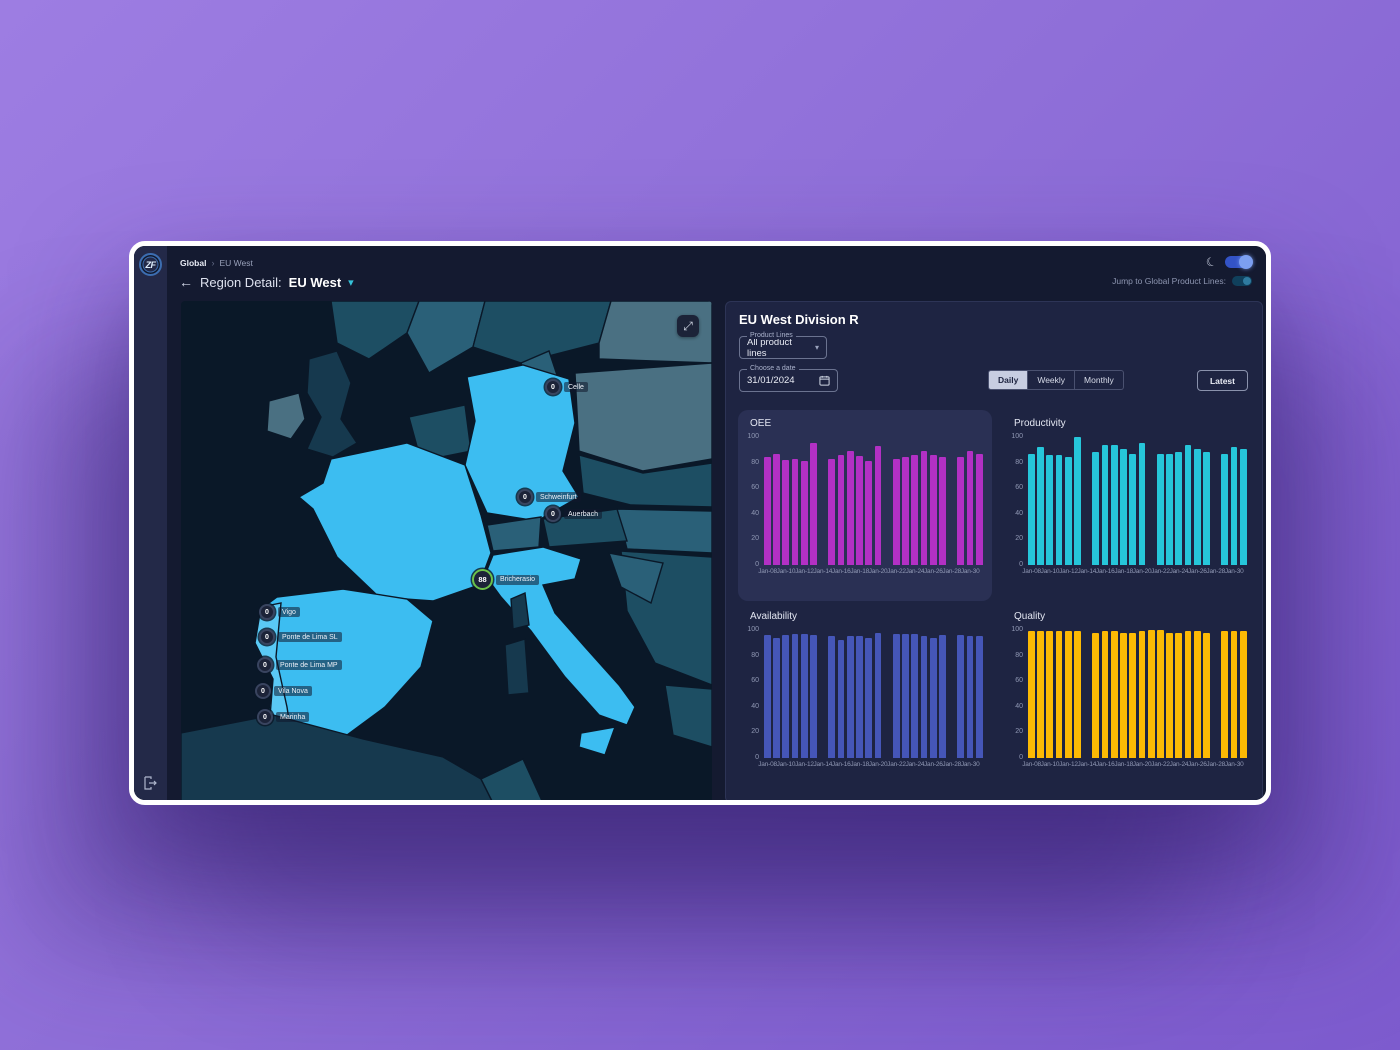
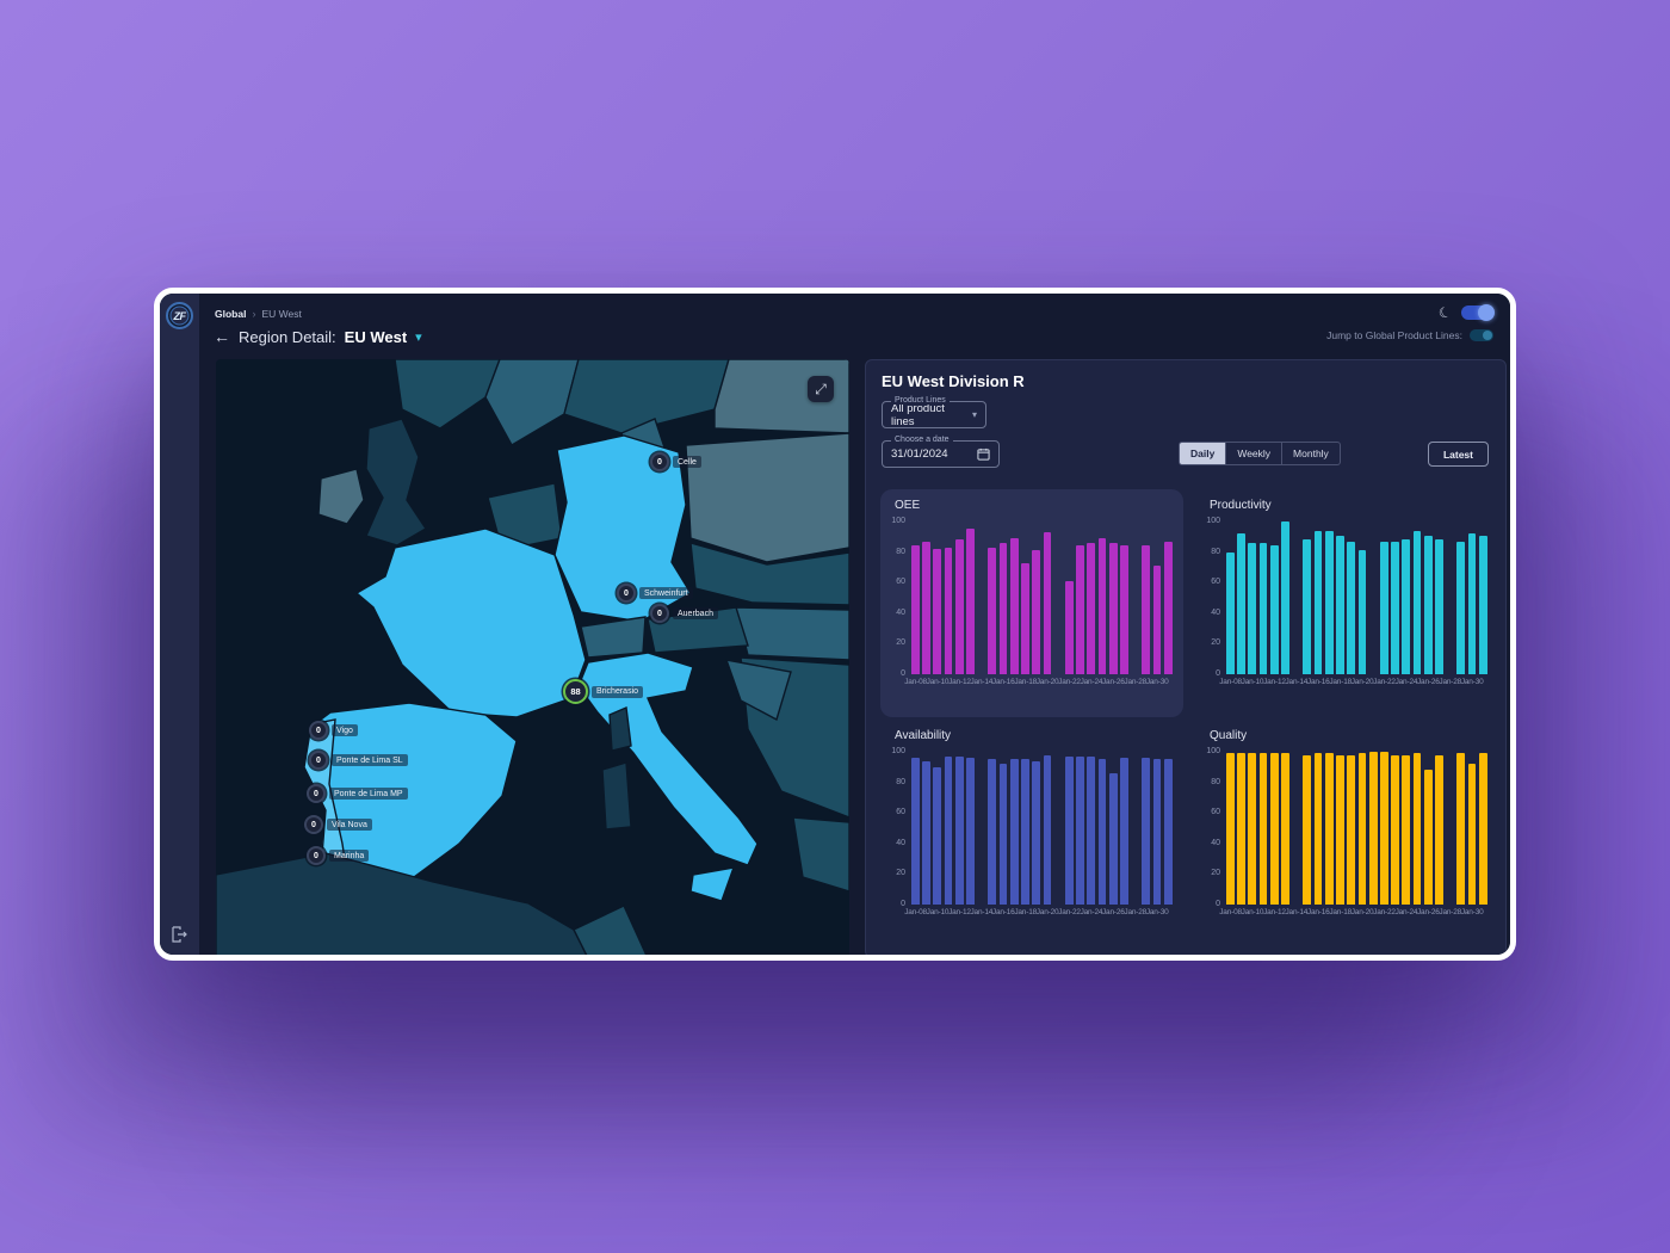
Productivity/Jan-08: 87 -> 80
Availability/Jan-10: 96 -> 90
OEE/Jan-12: 81 -> 88
OEE/Jan-18: 85 -> 73
Productivity/Jan-20: 95 -> 81
OEE/Jan-22: 83 -> 61
Availability/Jan-26: 94 -> 86
Quality/Jan-26: 99 -> 88
OEE/Jan-30: 89 -> 71
Quality/Jan-30: 99 -> 92
